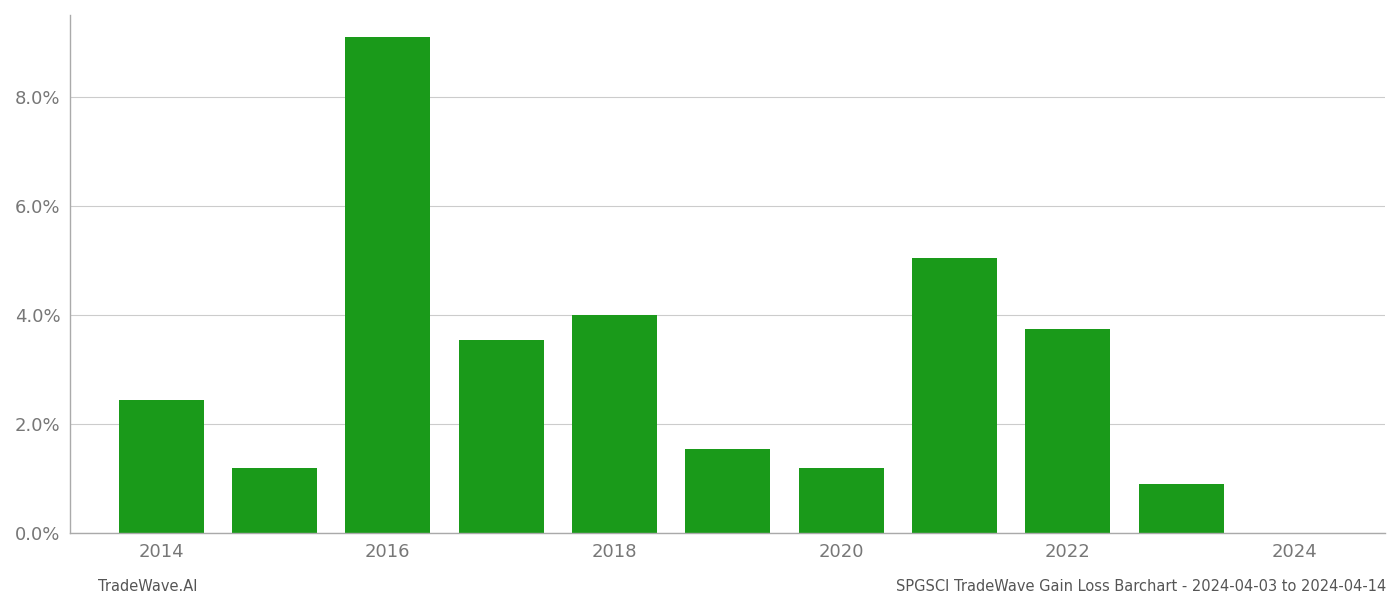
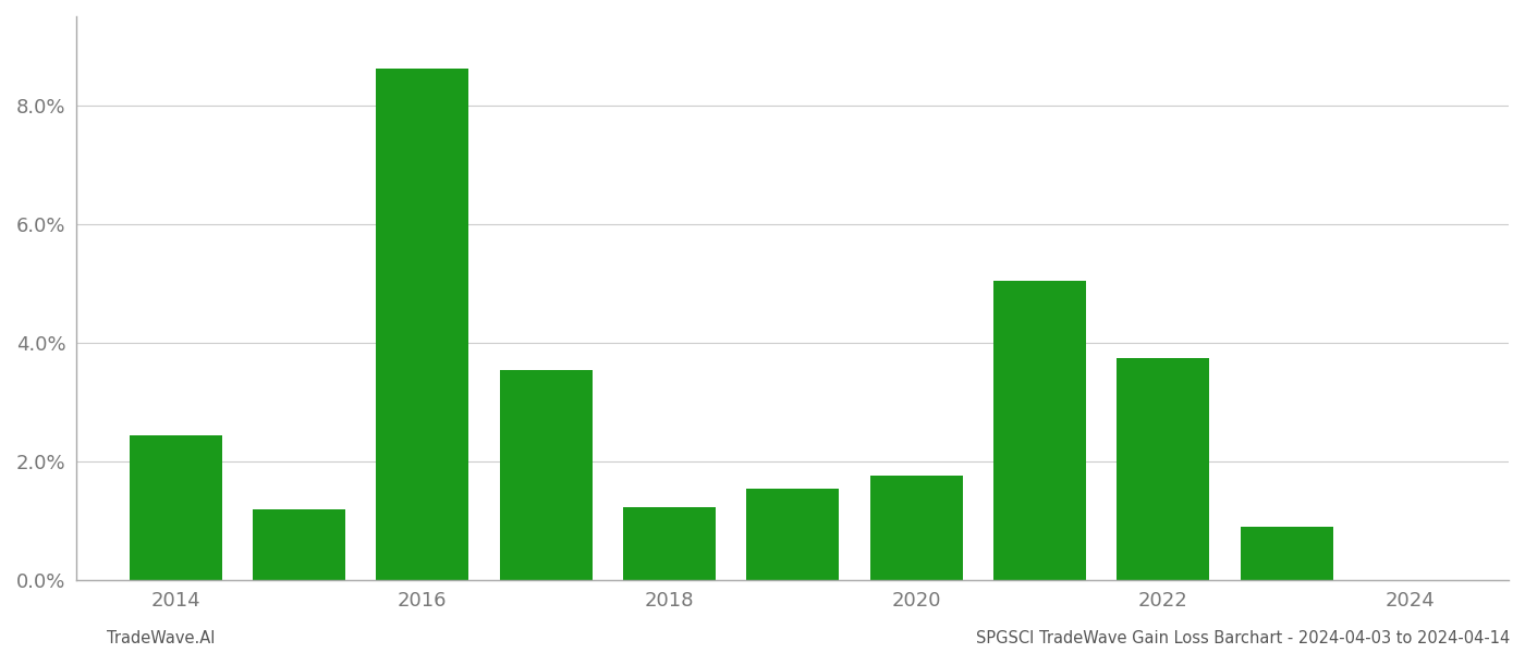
2016: 9.10% -> 8.62%
2018: 4.00% -> 1.24%
2020: 1.20% -> 1.76%
